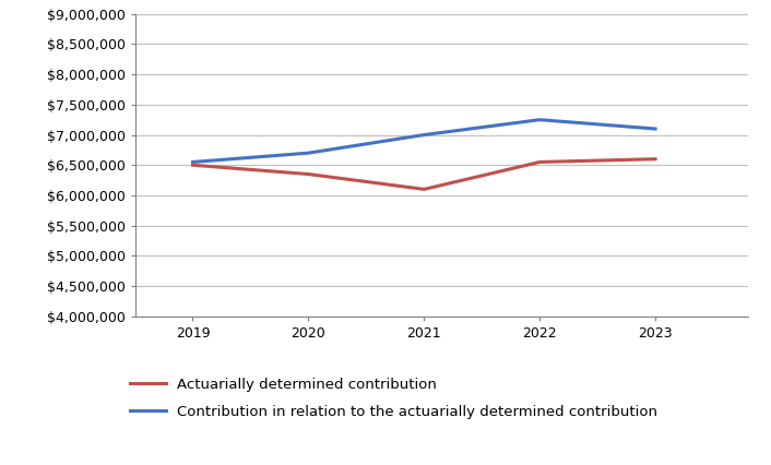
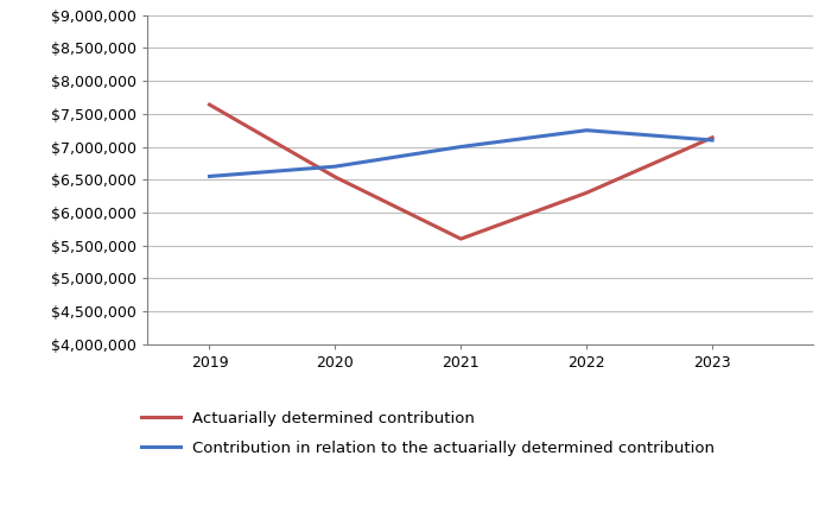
Actuarially determined contribution/2019: $6,500,000 -> $7,640,000
Actuarially determined contribution/2020: $6,350,000 -> $6,540,000
Actuarially determined contribution/2021: $6,100,000 -> $5,600,000
Actuarially determined contribution/2022: $6,550,000 -> $6,300,000
Actuarially determined contribution/2023: $6,600,000 -> $7,140,000
